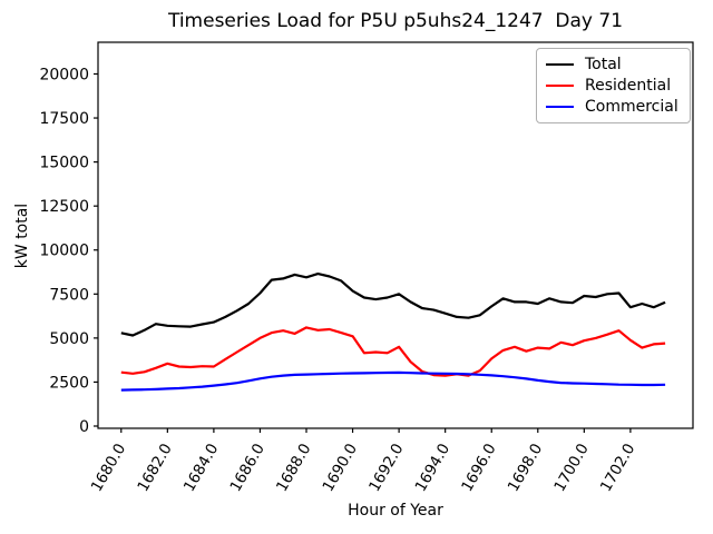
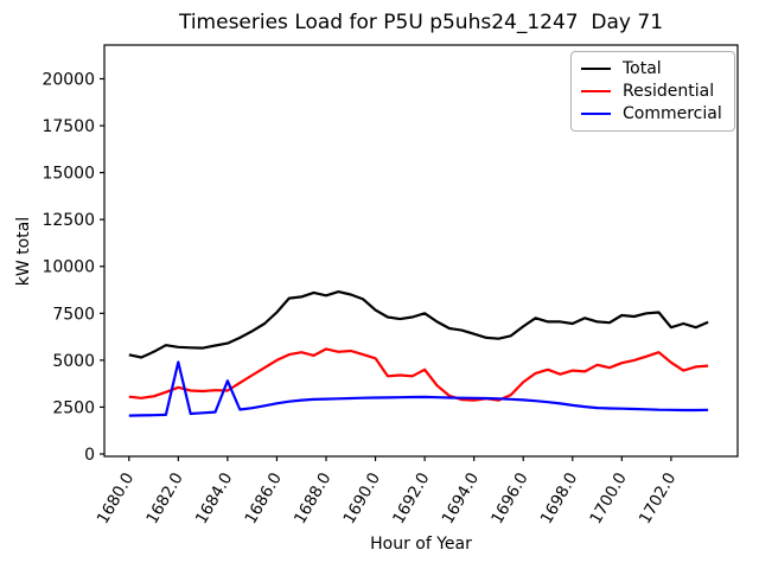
Commercial/1682.0: 2100 -> 4900
Commercial/1684.0: 2300 -> 3900
